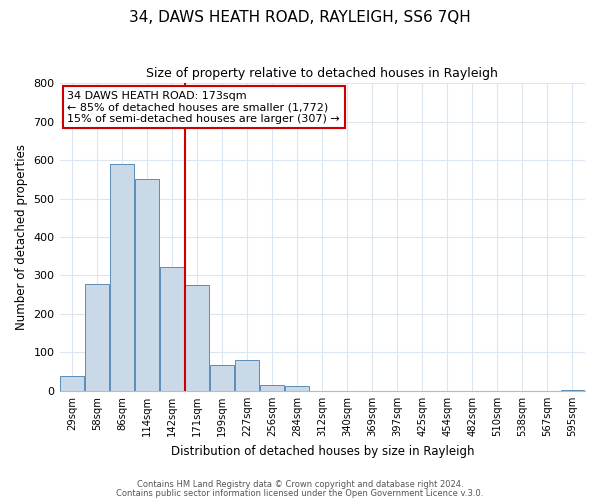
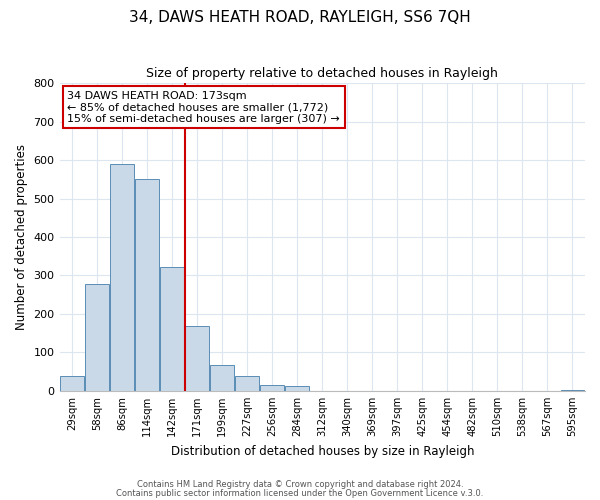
171sqm: 275 -> 170
227sqm: 80 -> 38
